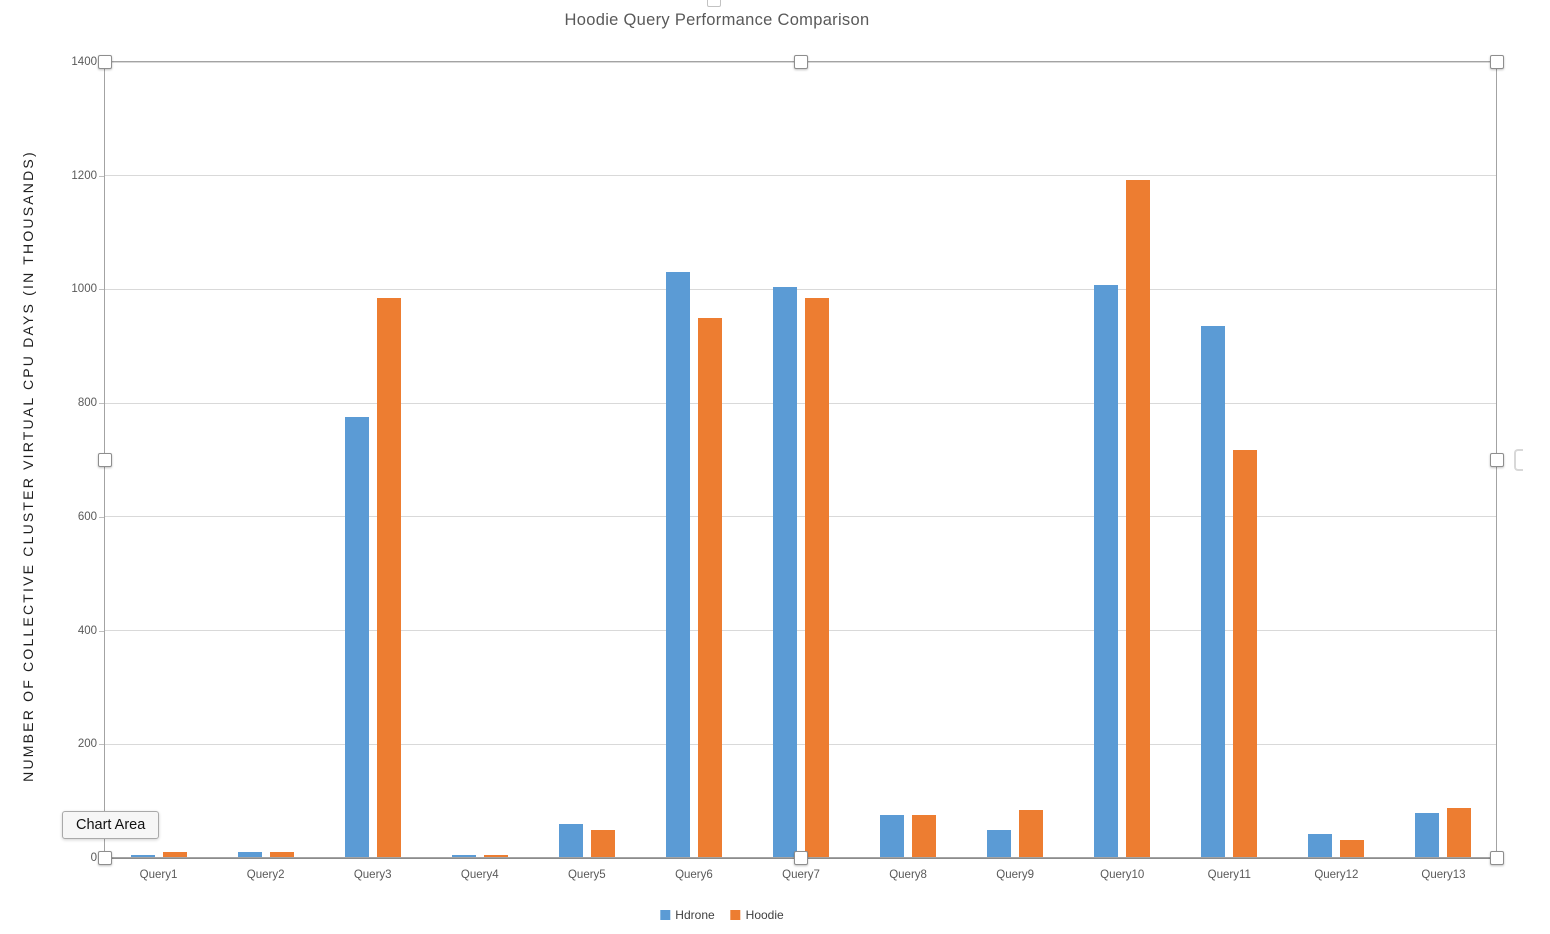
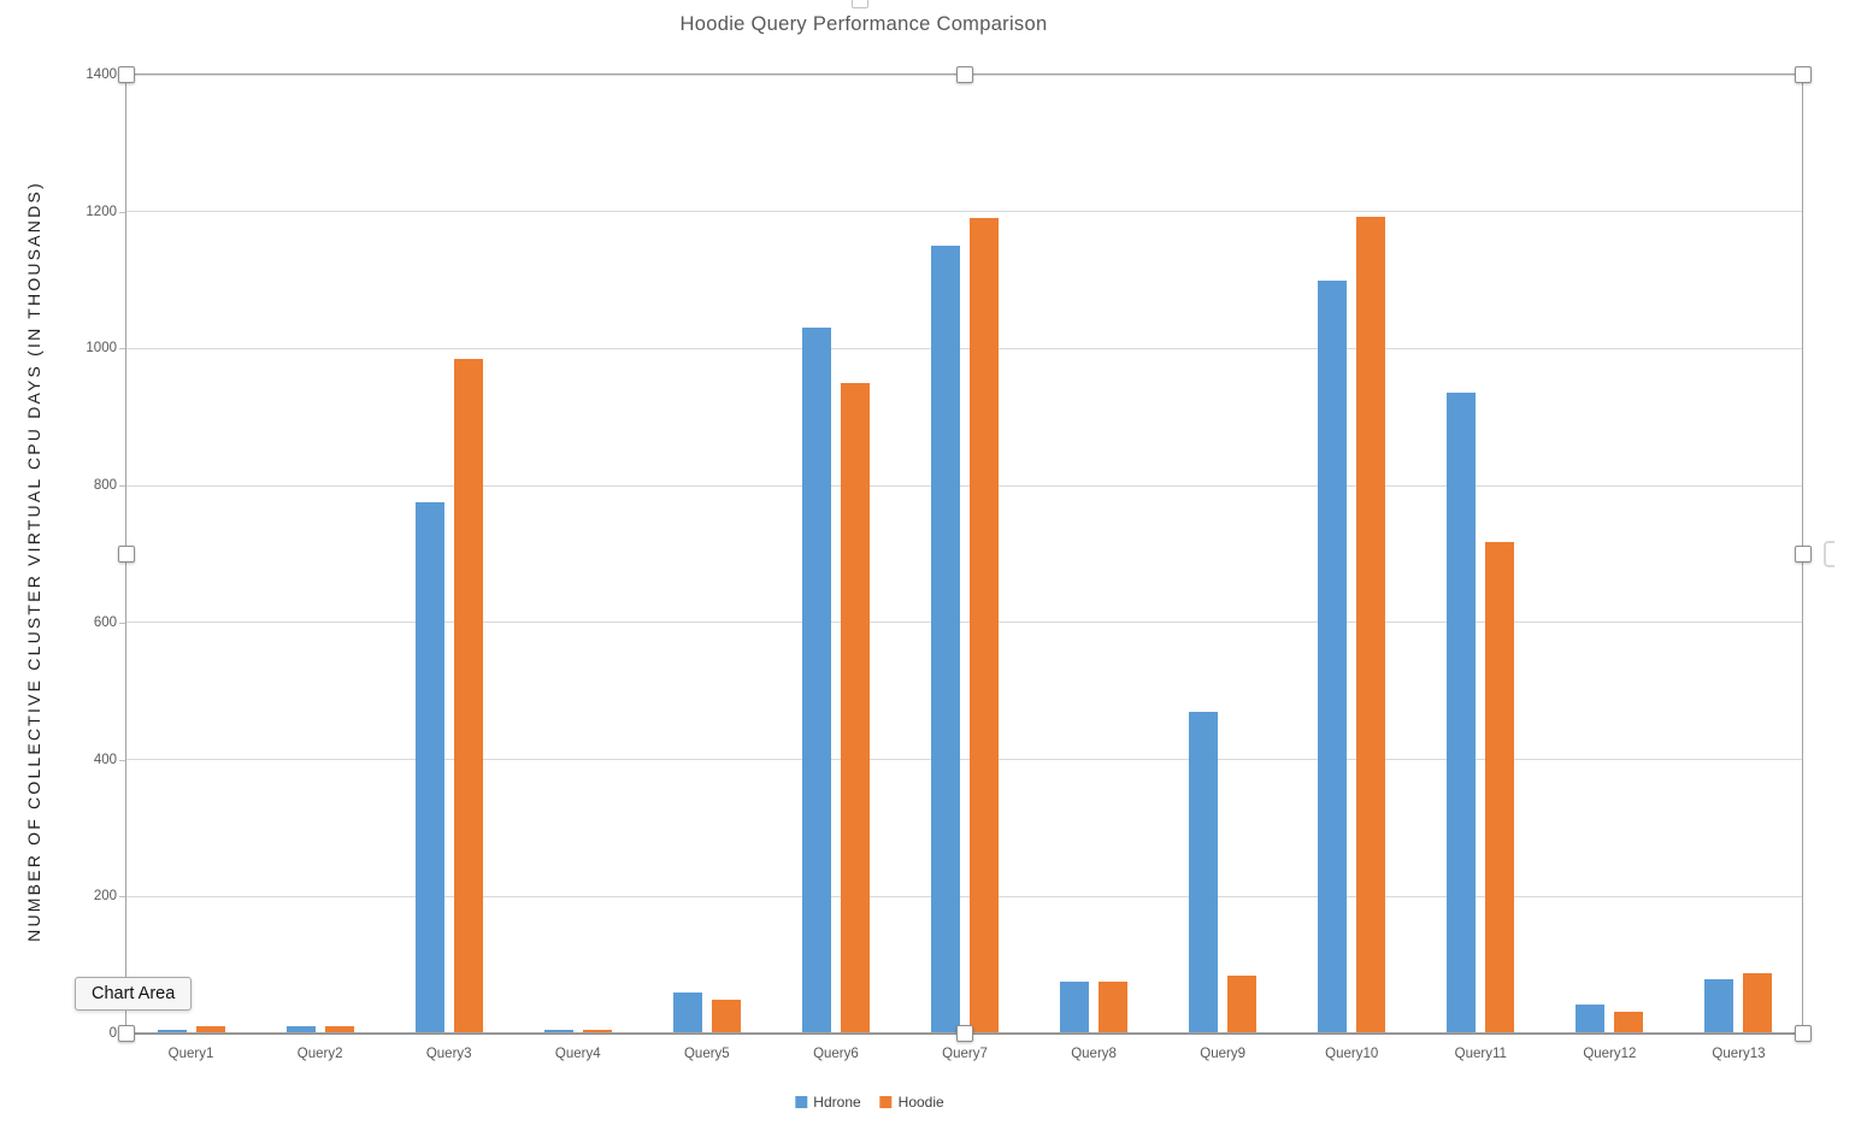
Hdrone/Query7: 1000 -> 1150
Hoodie/Query7: 980 -> 1190
Hdrone/Query9: 50 -> 470
Hdrone/Query10: 1010 -> 1100
